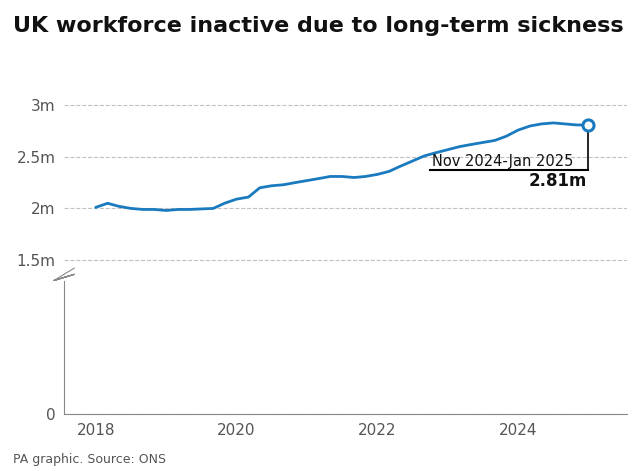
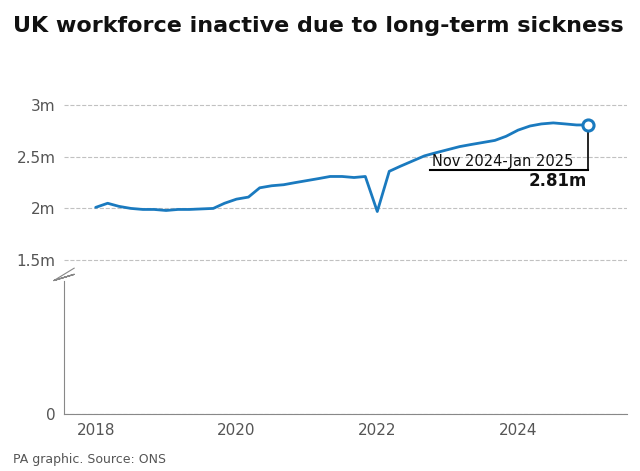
2022: 2.33m -> 1.97m
